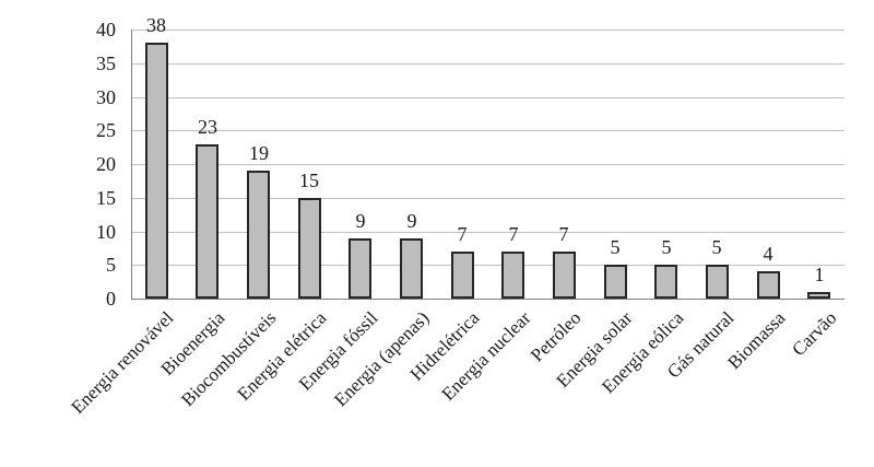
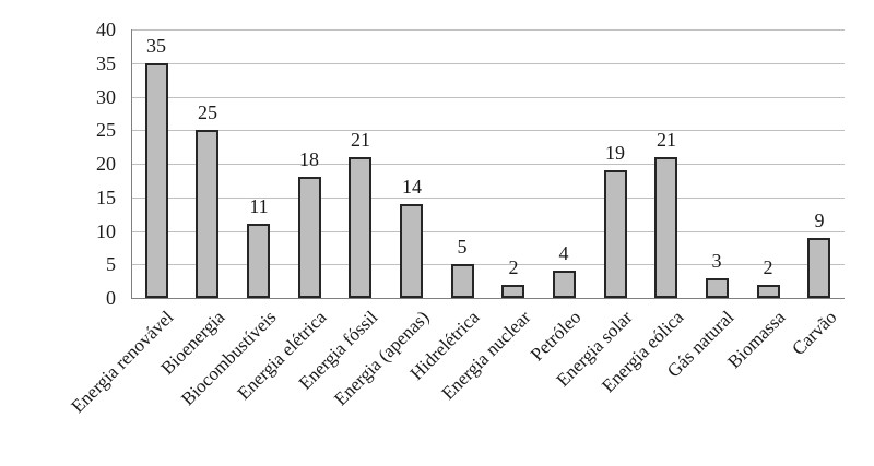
Energia renovável: 38 -> 35
Bioenergia: 23 -> 25
Biocombustíveis: 19 -> 11
Energia elétrica: 15 -> 18
Energia fóssil: 9 -> 21
Energia (apenas): 9 -> 14
Hidrelétrica: 7 -> 5
Energia nuclear: 7 -> 2
Petróleo: 7 -> 4
Energia solar: 5 -> 19
Energia eólica: 5 -> 21
Gás natural: 5 -> 3
Biomassa: 4 -> 2
Carvão: 1 -> 9
